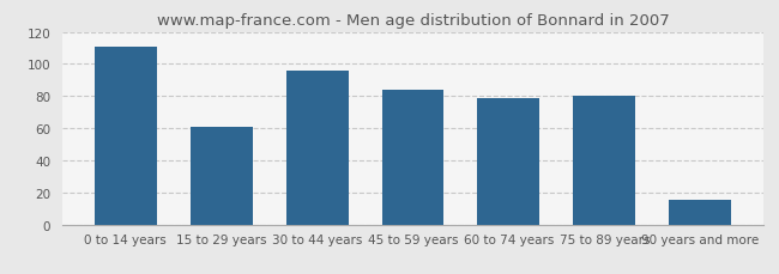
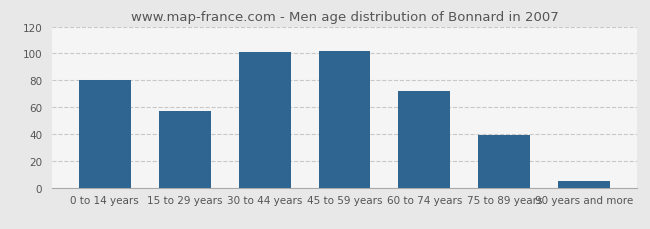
0 to 14 years: 111 -> 80
15 to 29 years: 61 -> 57
30 to 44 years: 96 -> 101
45 to 59 years: 84 -> 102
60 to 74 years: 79 -> 72
75 to 89 years: 80 -> 39
90 years and more: 15 -> 5
